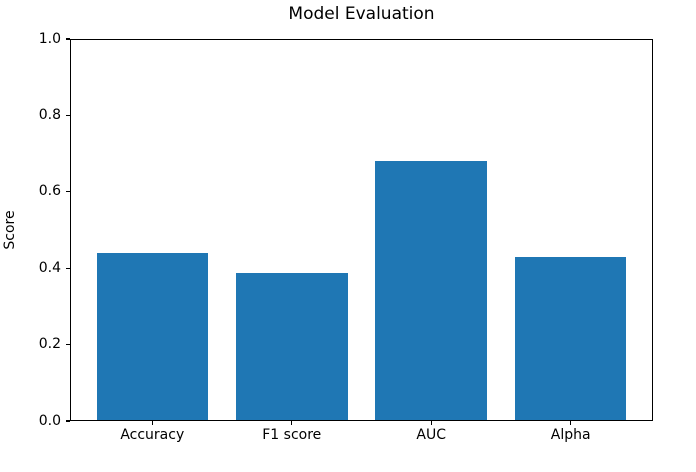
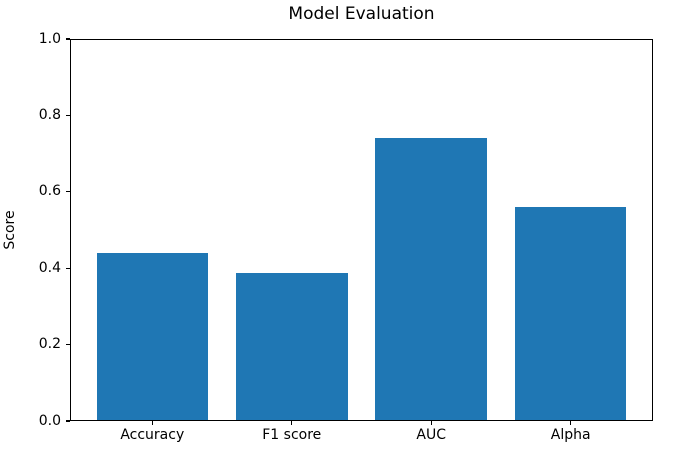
AUC: 0.68 -> 0.74
Alpha: 0.43 -> 0.56
